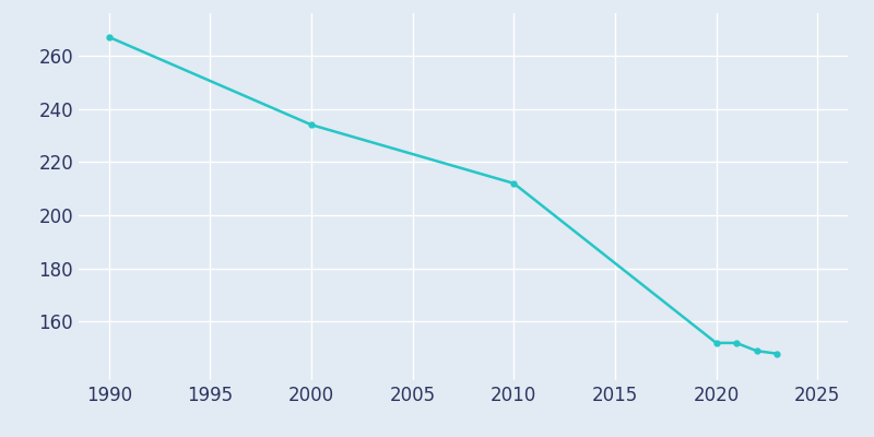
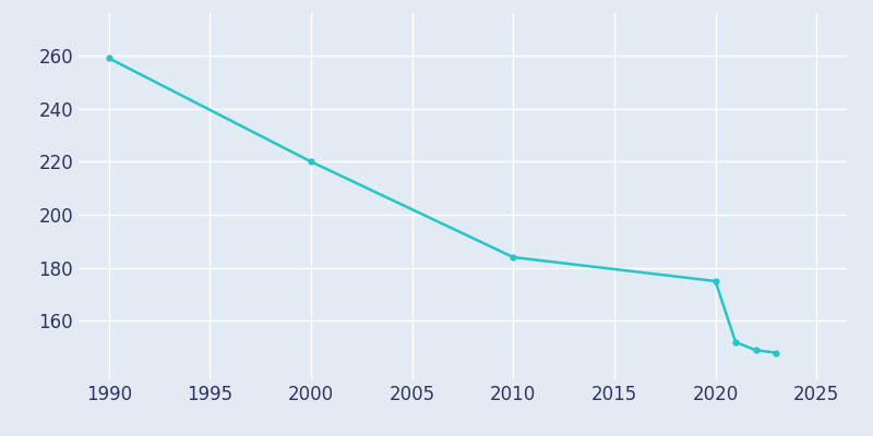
1990: 267 -> 259
2000: 234 -> 220
2010: 212 -> 184
2020: 152 -> 175
